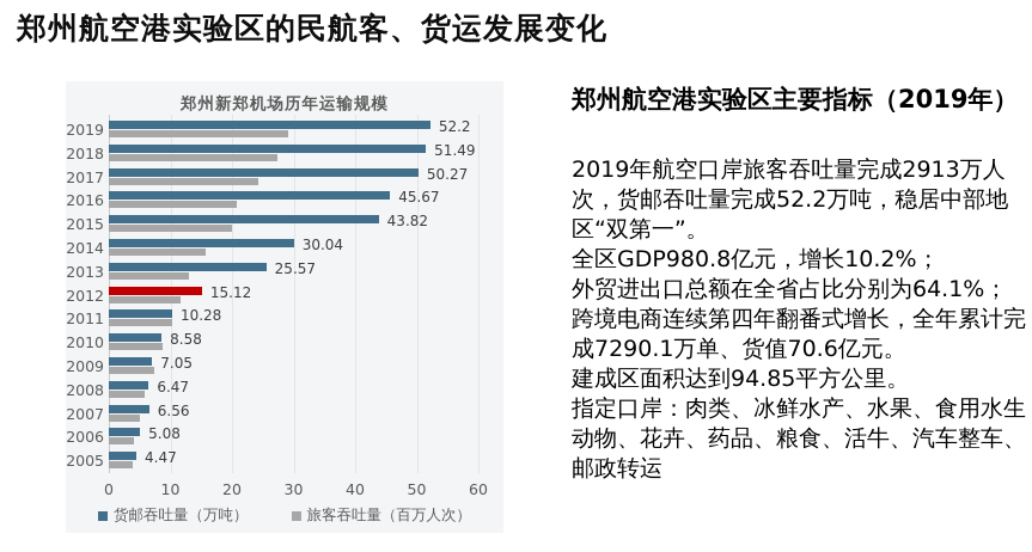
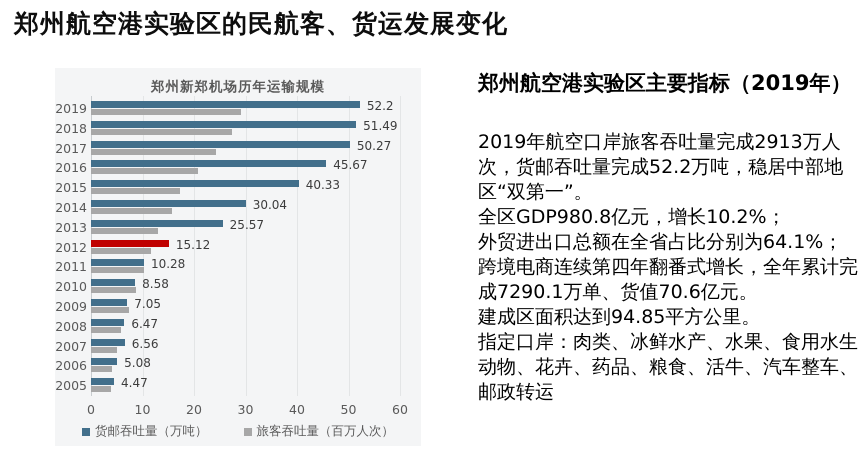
货邮吞吐量（万吨）/2015: 43.82 -> 40.33
旅客吞吐量（百万人次）/2015: 20 -> 17
